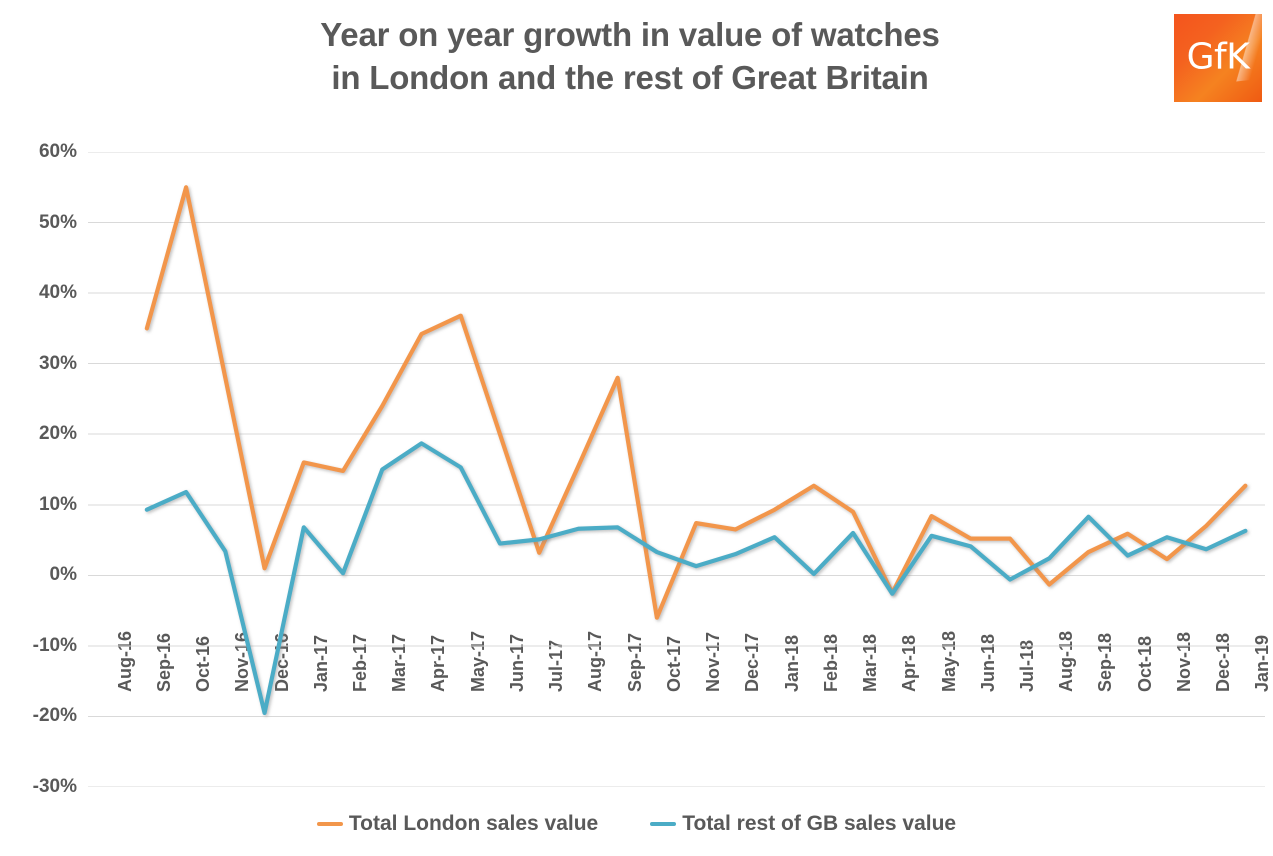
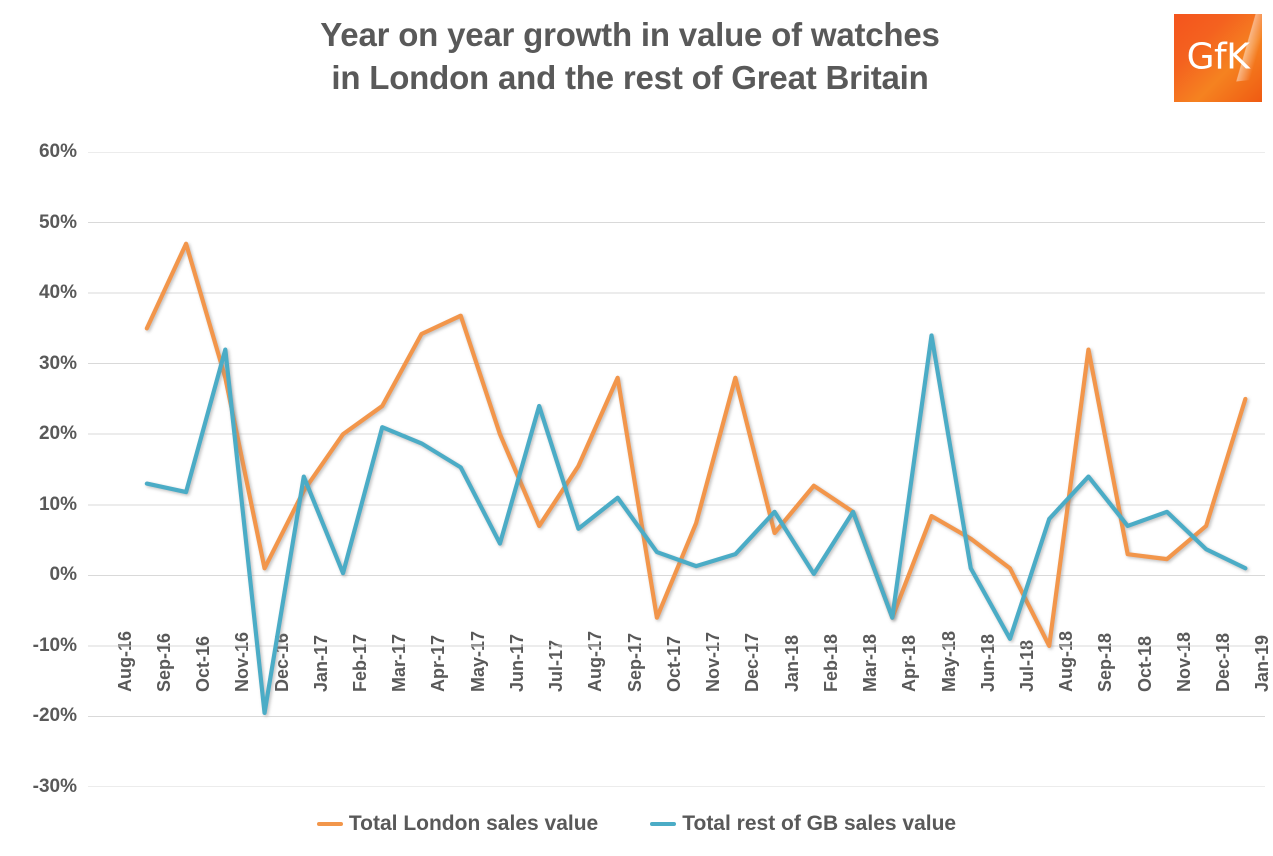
Total rest of GB sales value/Sep-16: 9% -> 13%
Total London sales value/Oct-16: 55% -> 47%
Total rest of GB sales value/Nov-16: 3% -> 32%
Total London sales value/Jan-17: 16% -> 12%
Total rest of GB sales value/Jan-17: 7% -> 14%
Total London sales value/Feb-17: 15% -> 20%
Total rest of GB sales value/Mar-17: 15% -> 21%
Total London sales value/Jul-17: 3% -> 7%
Total rest of GB sales value/Jul-17: 5% -> 24%
Total rest of GB sales value/Sep-17: 7% -> 11%
Total London sales value/Dec-17: 6% -> 28%
Total London sales value/Jan-18: 9% -> 6%
Total rest of GB sales value/Jan-18: 5% -> 9%
Total rest of GB sales value/Mar-18: 6% -> 9%
Total London sales value/Apr-18: -2% -> -6%
Total rest of GB sales value/Apr-18: -3% -> -6%
Total rest of GB sales value/May-18: 6% -> 34%
Total rest of GB sales value/Jun-18: 4% -> 1%
Total London sales value/Jul-18: 5% -> 1%
Total rest of GB sales value/Jul-18: -1% -> -9%
Total London sales value/Aug-18: -1% -> -10%
Total rest of GB sales value/Aug-18: 2% -> 8%
Total London sales value/Sep-18: 3% -> 32%
Total rest of GB sales value/Sep-18: 8% -> 14%
Total London sales value/Oct-18: 6% -> 3%
Total rest of GB sales value/Oct-18: 3% -> 7%
Total rest of GB sales value/Nov-18: 5% -> 9%
Total London sales value/Jan-19: 13% -> 25%
Total rest of GB sales value/Jan-19: 6% -> 1%
